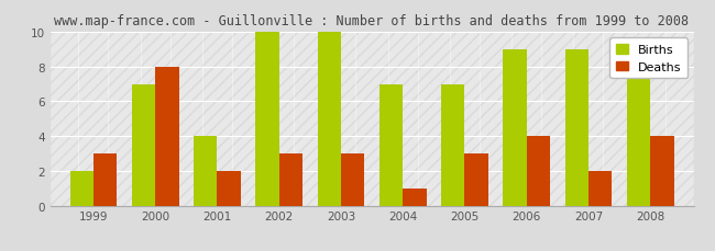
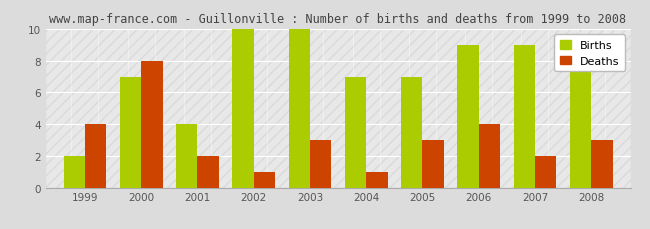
Deaths/1999: 3 -> 4
Deaths/2002: 3 -> 1
Deaths/2008: 4 -> 3
